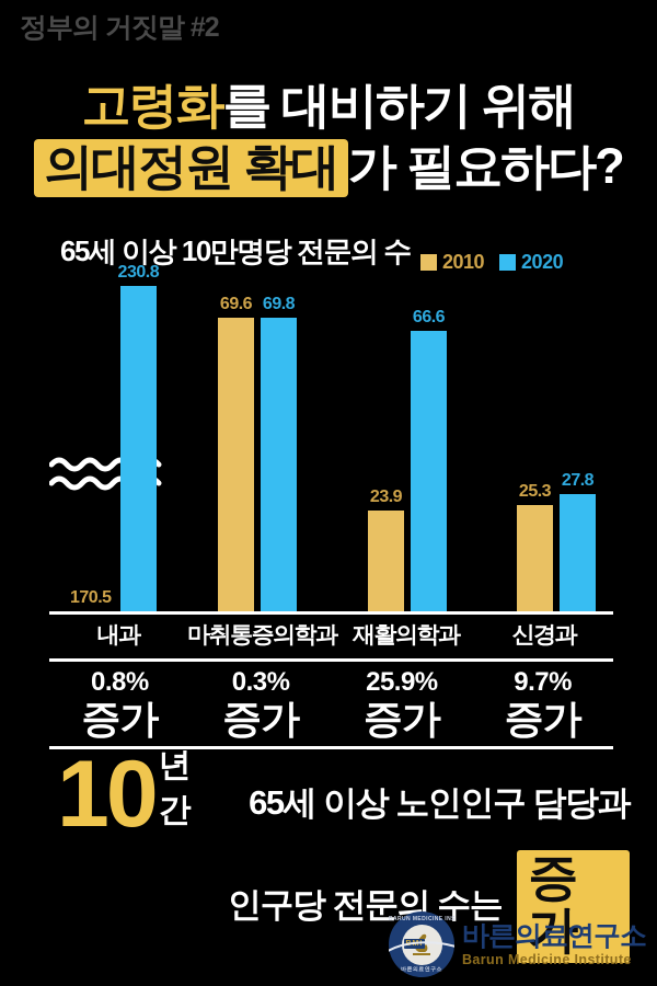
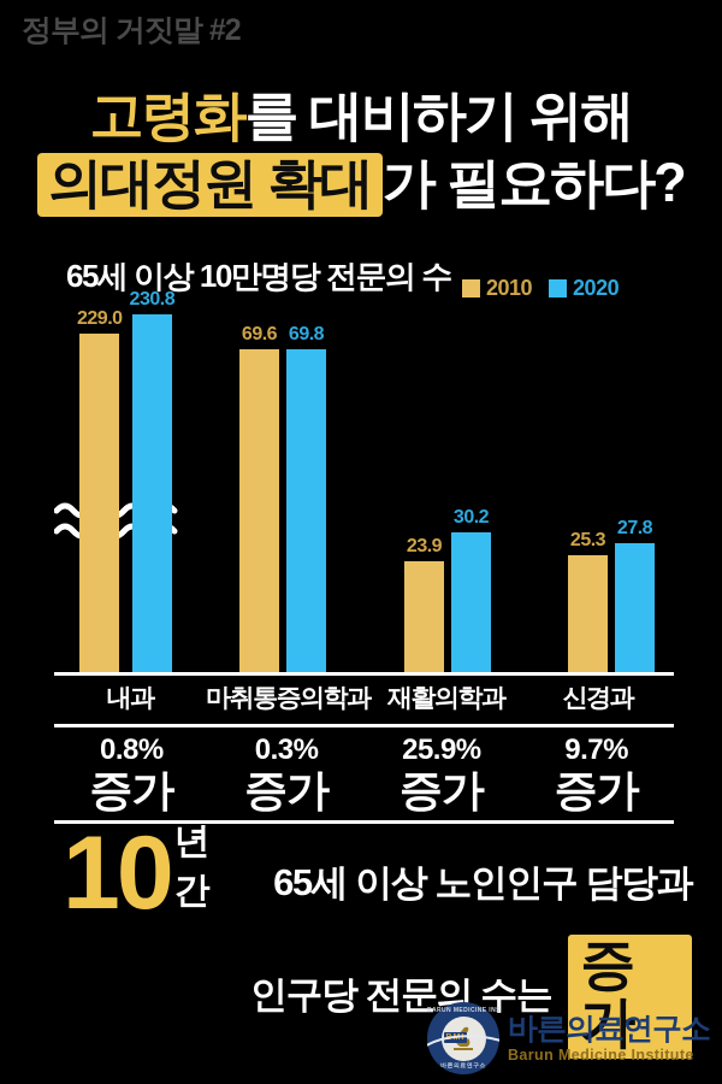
2010/내과: 170.5 -> 229.0
2020/재활의학과: 66.6 -> 30.2
